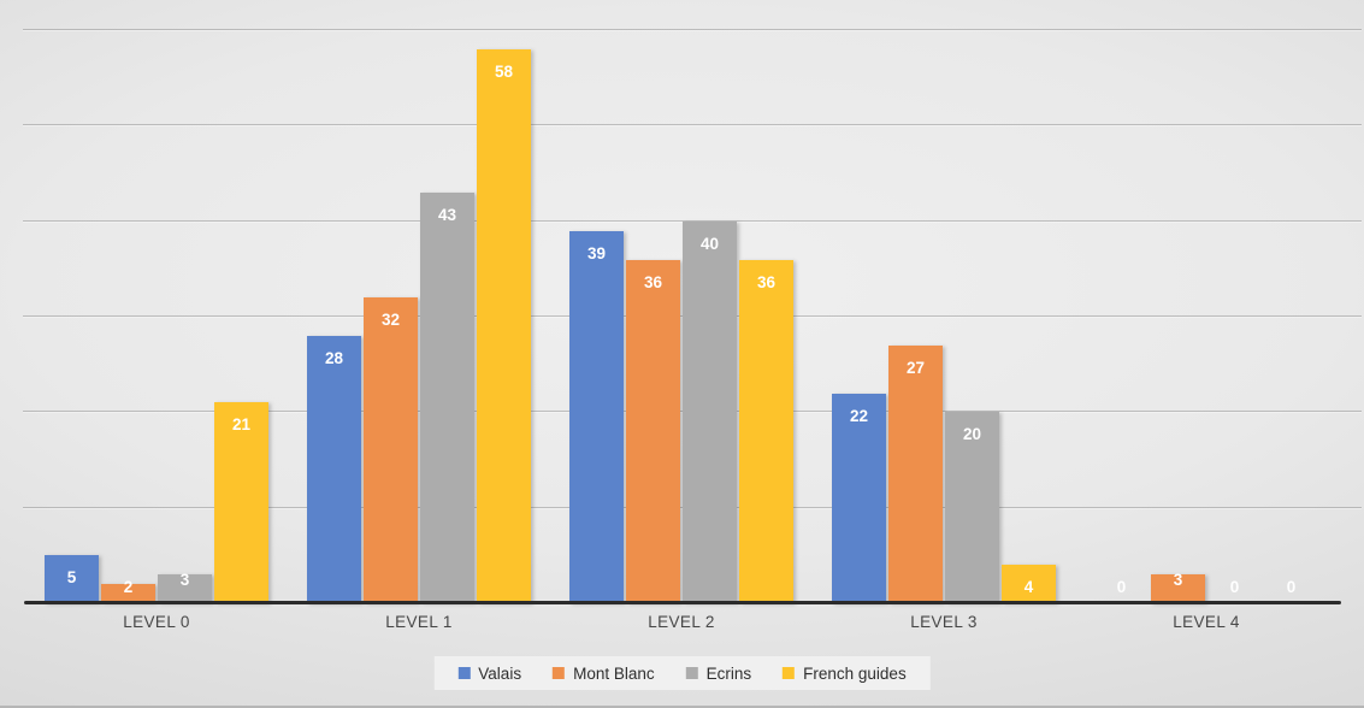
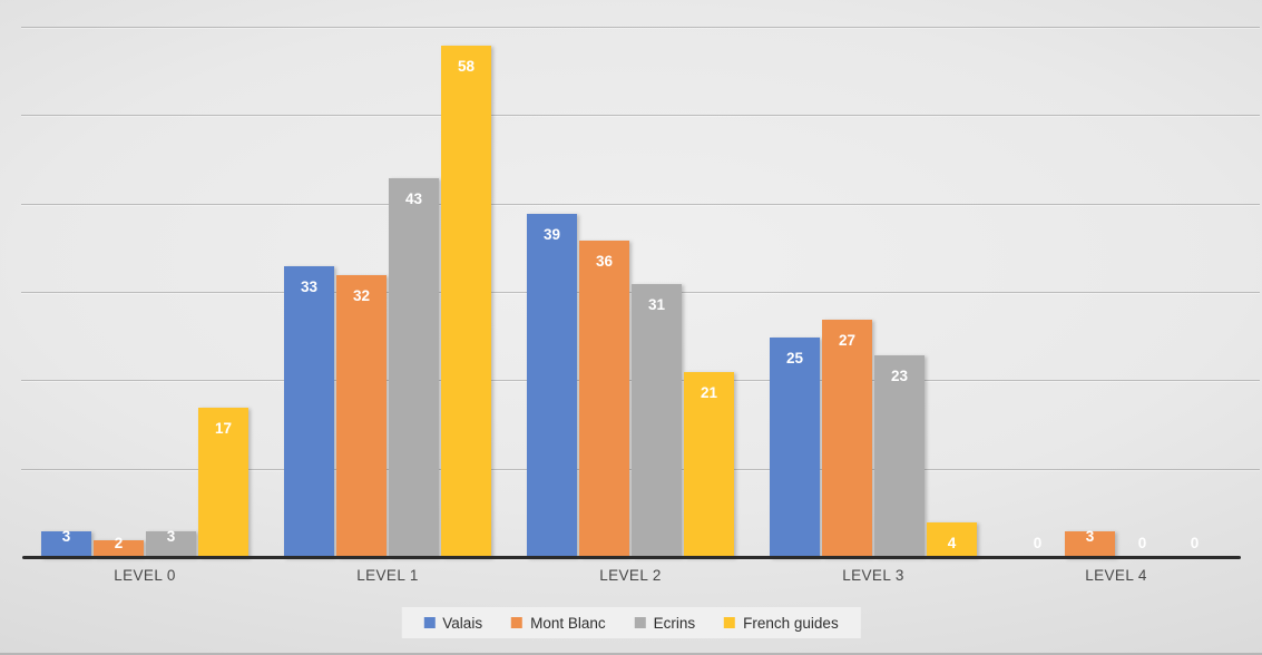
Valais/LEVEL 0: 5 -> 3
French guides/LEVEL 0: 21 -> 17
Valais/LEVEL 1: 28 -> 33
Ecrins/LEVEL 2: 40 -> 31
French guides/LEVEL 2: 36 -> 21
Valais/LEVEL 3: 22 -> 25
Ecrins/LEVEL 3: 20 -> 23
